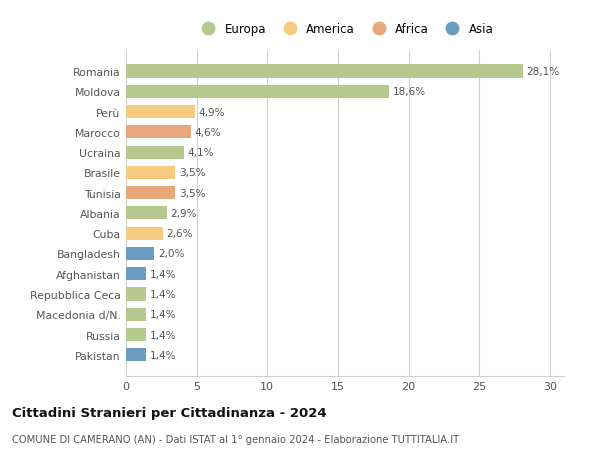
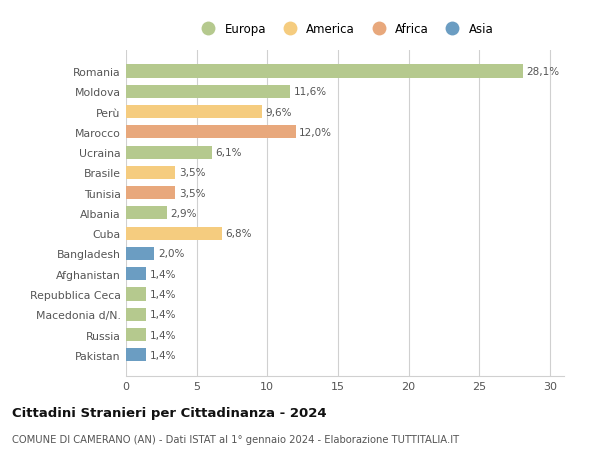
Moldova: 18,6% -> 11,6%
Perù: 4,9% -> 9,6%
Marocco: 4,6% -> 12,0%
Ucraina: 4,1% -> 6,1%
Cuba: 2,6% -> 6,8%
